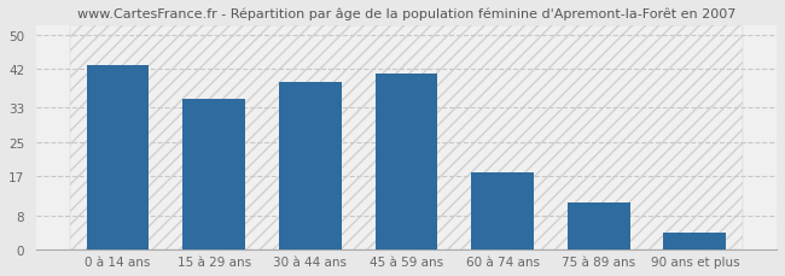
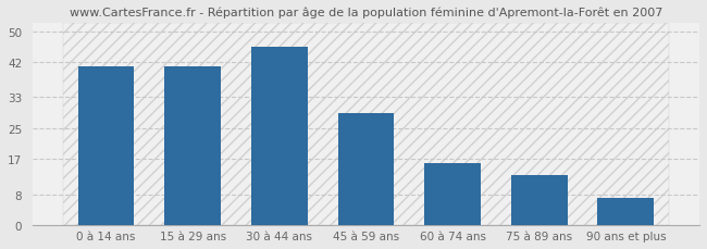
0 à 14 ans: 43 -> 41
15 à 29 ans: 35 -> 41
30 à 44 ans: 39 -> 46
45 à 59 ans: 41 -> 29
60 à 74 ans: 18 -> 16
75 à 89 ans: 11 -> 13
90 ans et plus: 4 -> 7
